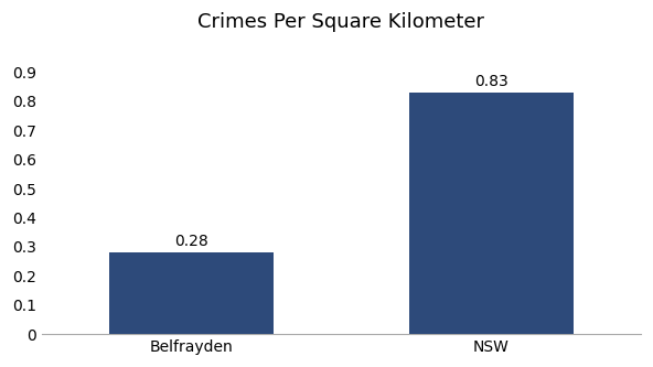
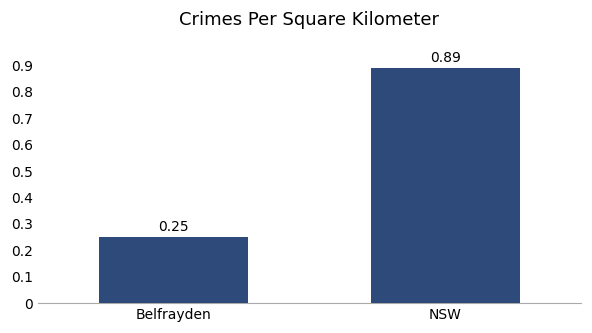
Belfrayden: 0.28 -> 0.25
NSW: 0.83 -> 0.89
